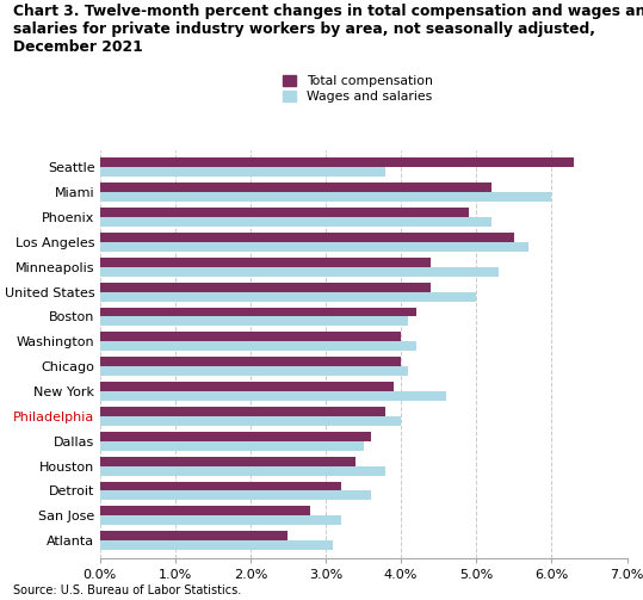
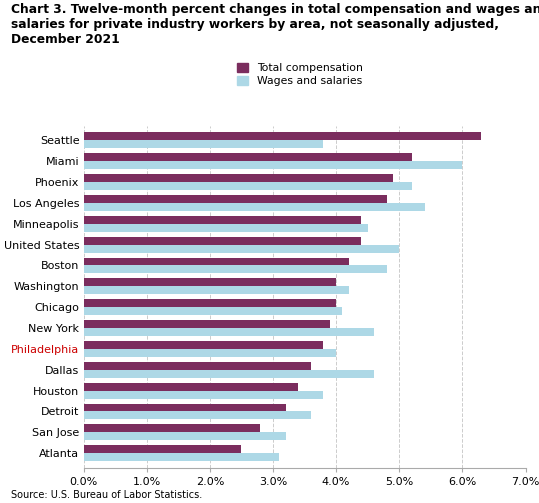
Total compensation/Los Angeles: 5.5% -> 4.8%
Wages and salaries/Los Angeles: 5.7% -> 5.4%
Wages and salaries/Minneapolis: 5.3% -> 4.5%
Wages and salaries/Boston: 4.1% -> 4.8%
Wages and salaries/Dallas: 3.5% -> 4.6%
